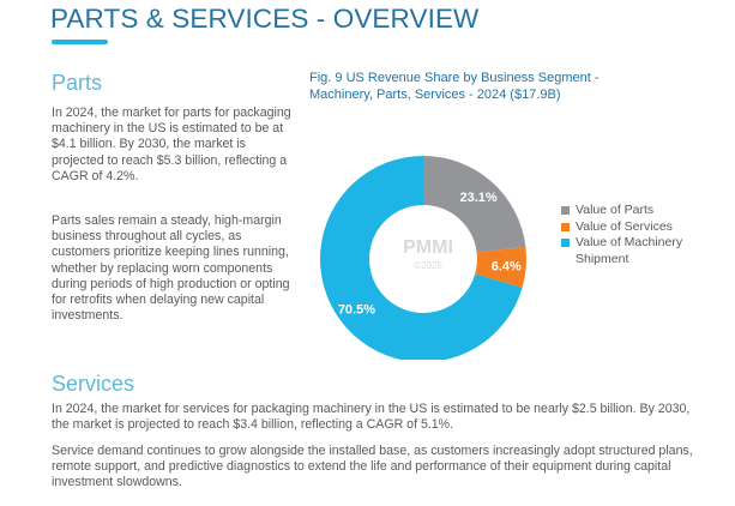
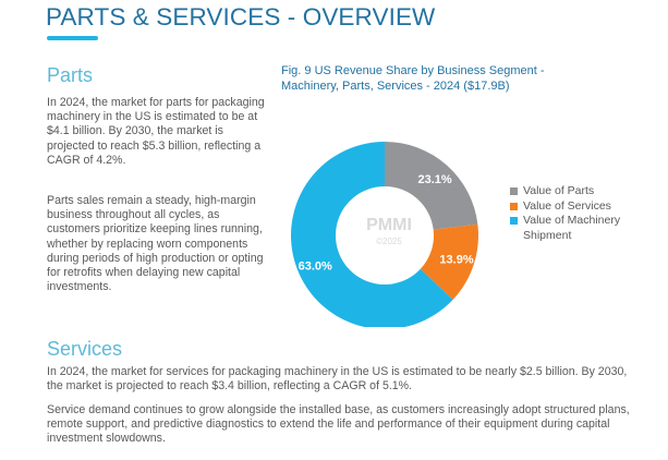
Value of Services: 6.4% -> 13.9%
Value of Machinery Shipment: 70.5% -> 63.0%
